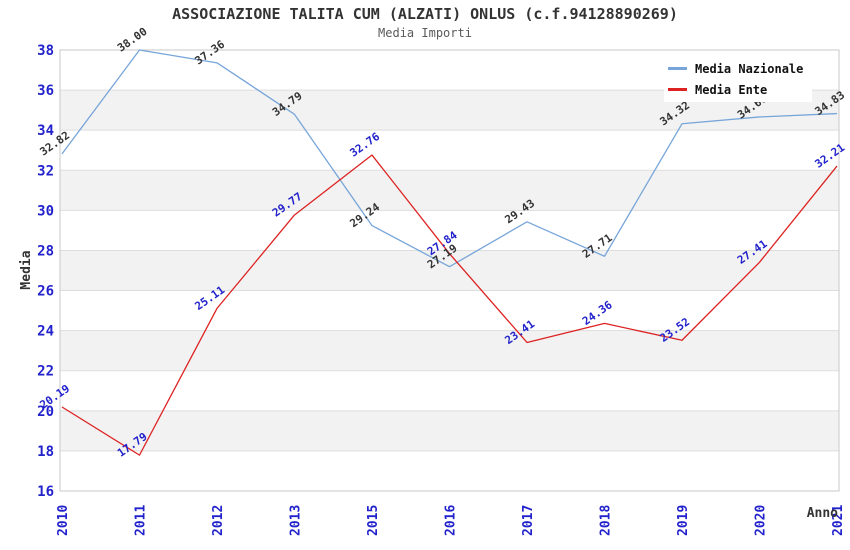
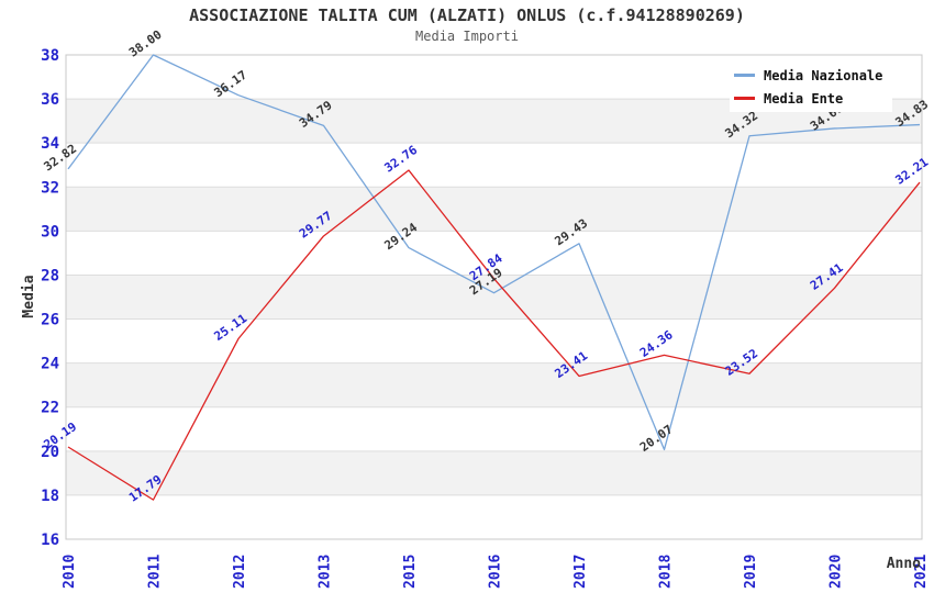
Media Nazionale/2012: 37.36 -> 36.17
Media Nazionale/2018: 27.71 -> 20.07
